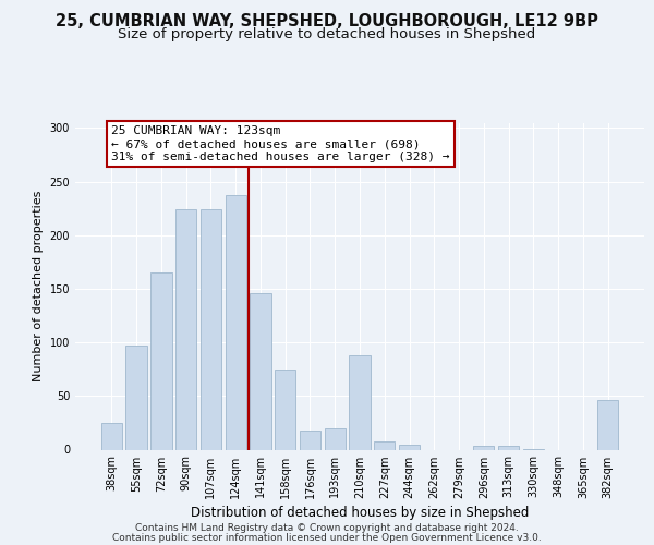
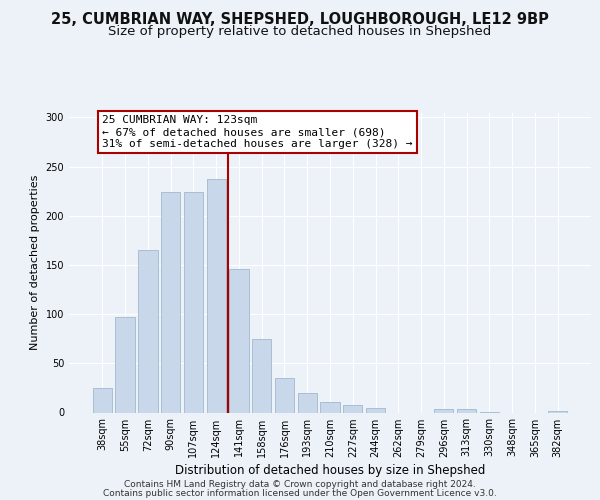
176sqm: 18 -> 35
210sqm: 88 -> 11
382sqm: 46 -> 2
